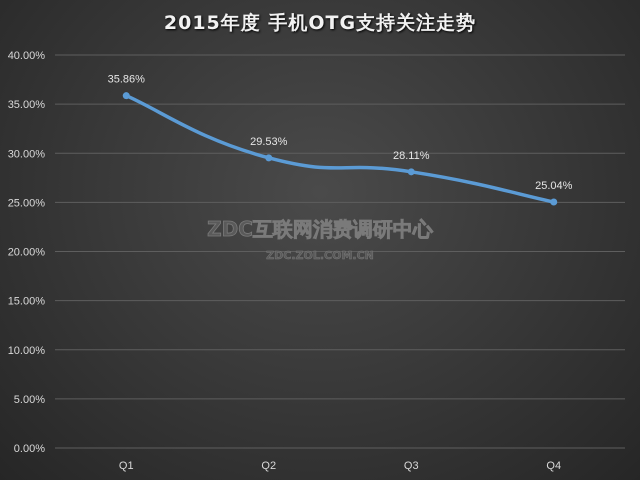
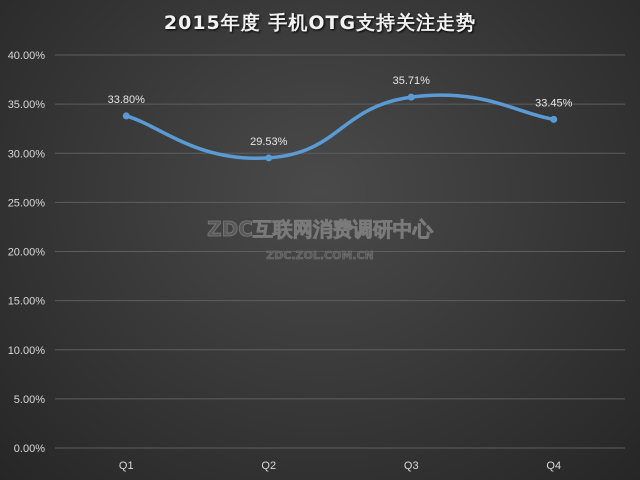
Q1: 35.86% -> 33.80%
Q3: 28.11% -> 35.71%
Q4: 25.04% -> 33.45%
